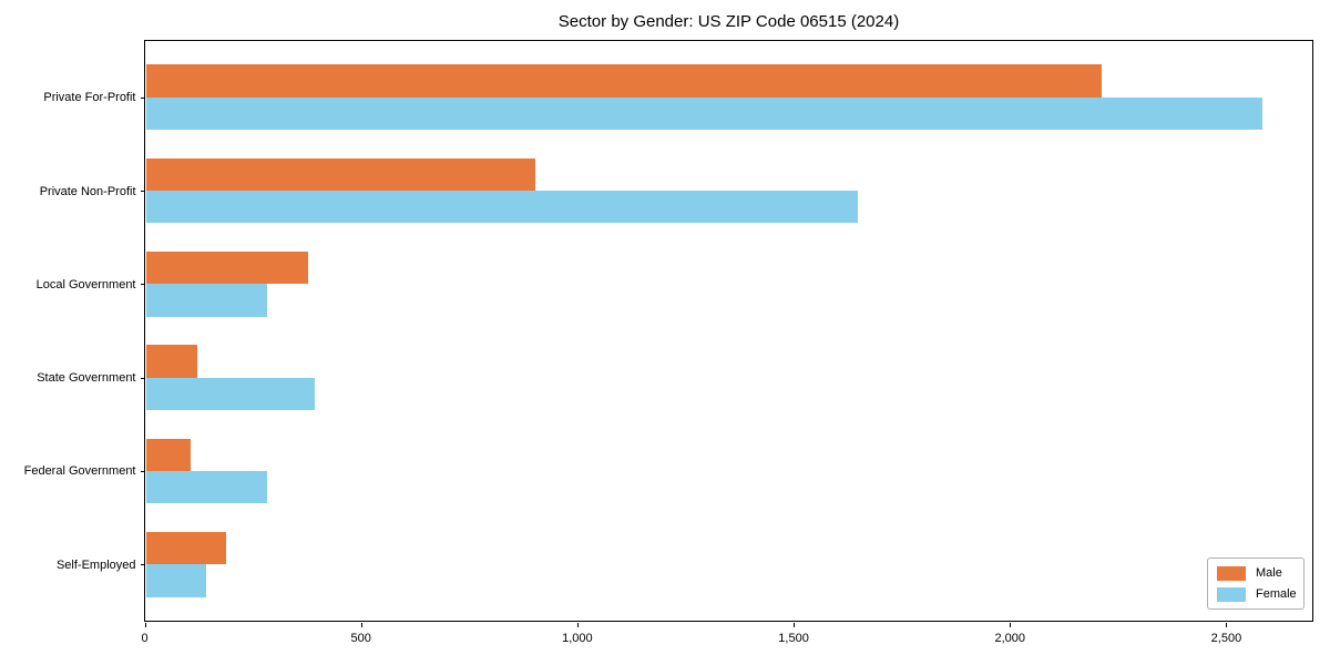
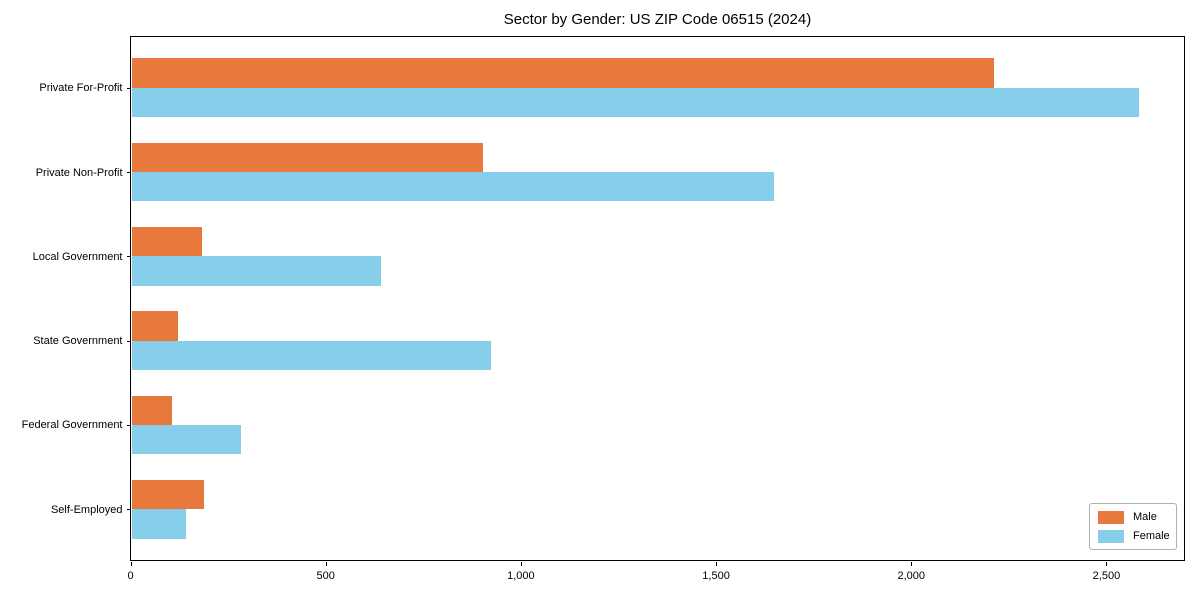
Male/Local Government: 380 -> 180
Female/Local Government: 280 -> 640
Female/State Government: 390 -> 920
